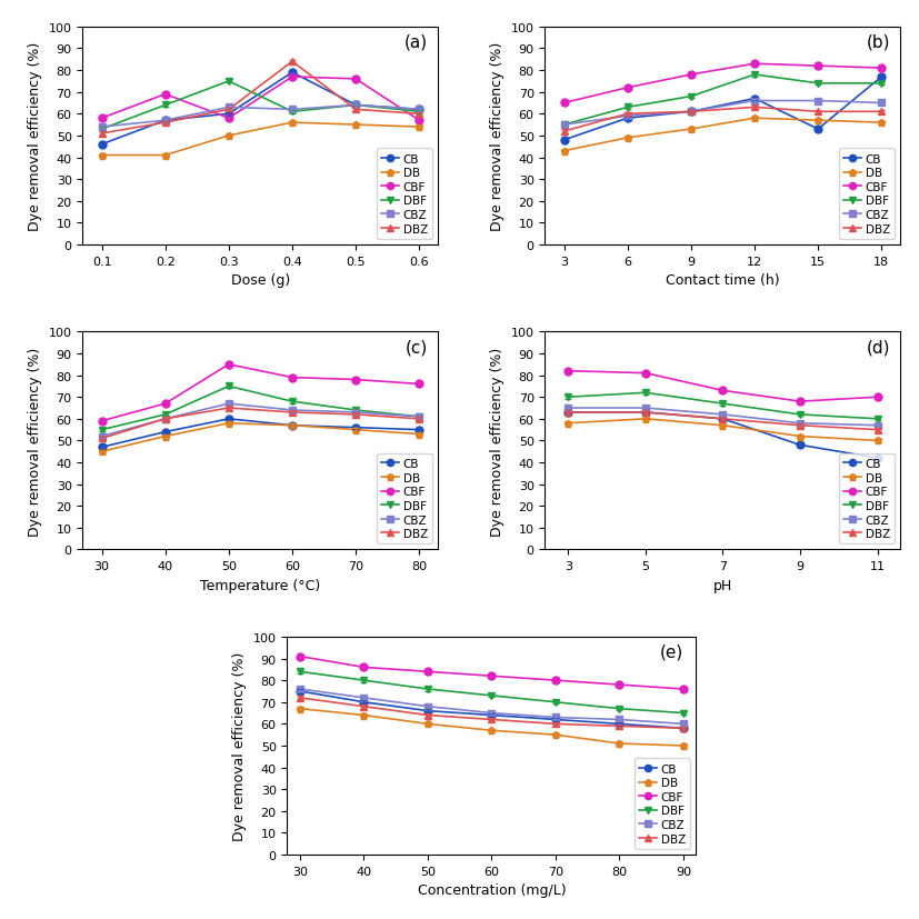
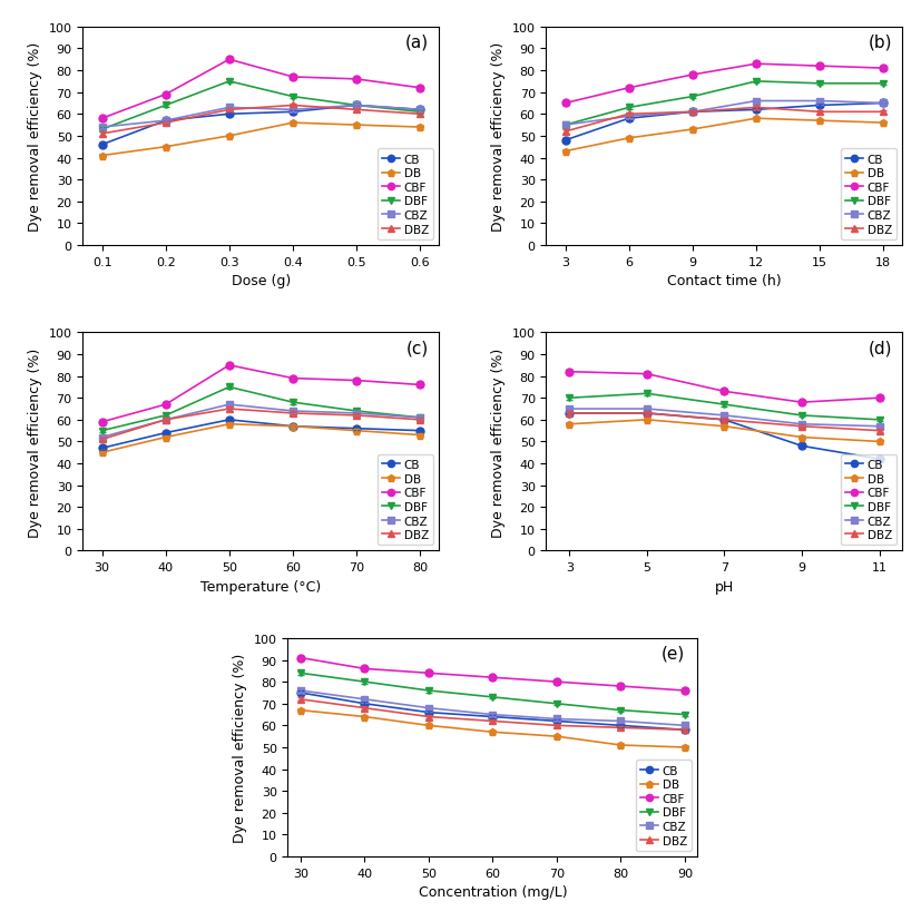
DB/0.2: 41 -> 45
CBF/0.3: 58 -> 85
CB/0.4: 79 -> 61
DBF/0.4: 61 -> 68
DBZ/0.4: 84 -> 64
CBF/0.6: 57 -> 72
CB/12: 67 -> 62
DBF/12: 78 -> 75
CB/15: 53 -> 64
CB/18: 77 -> 65
